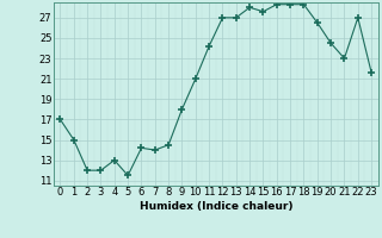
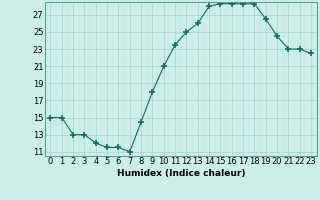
0: 17.0 -> 15.0
2: 12.0 -> 13.0
3: 12.0 -> 13.0
4: 13.0 -> 12.0
6: 14.2 -> 11.5
7: 14.0 -> 11.0
11: 24.2 -> 23.5
12: 27.0 -> 25.0
13: 27.0 -> 26.0
15: 27.6 -> 28.3
22: 27.0 -> 23.0
23: 21.6 -> 22.5
